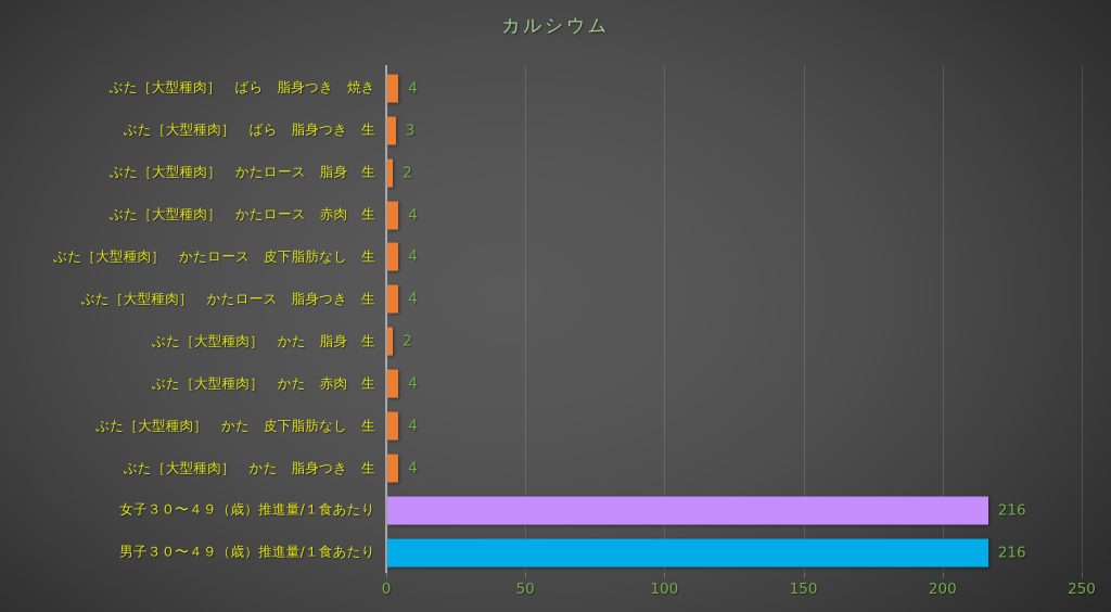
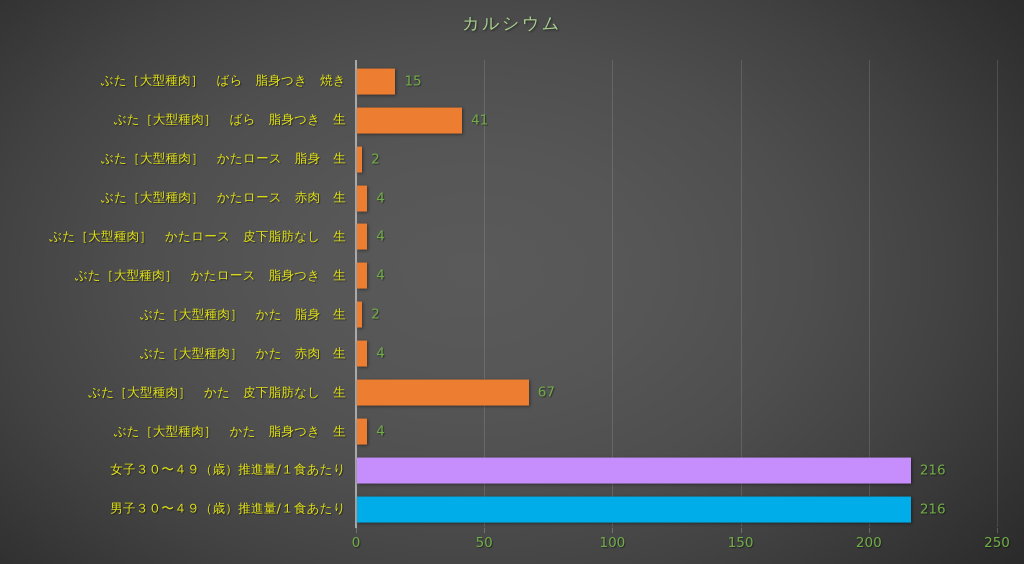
ぶた［大型種肉］ ばら 脂身つき 焼き: 4 -> 15
ぶた［大型種肉］ ばら 脂身つき 生: 3 -> 41
ぶた［大型種肉］ かた 皮下脂肪なし 生: 4 -> 67
